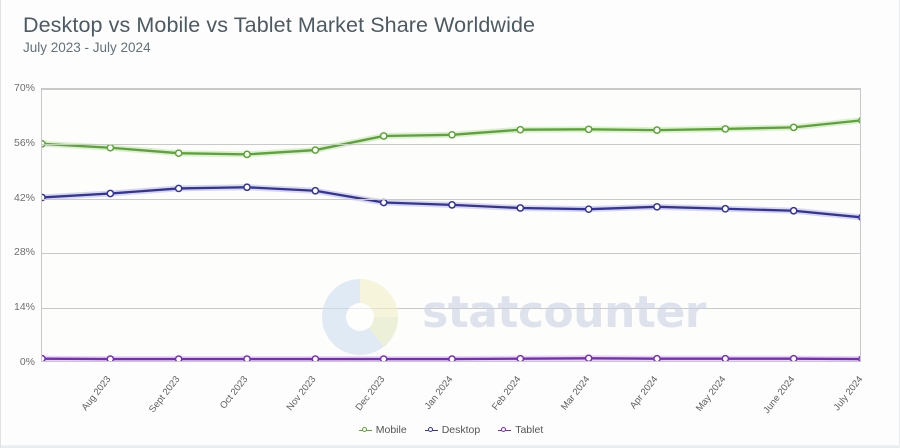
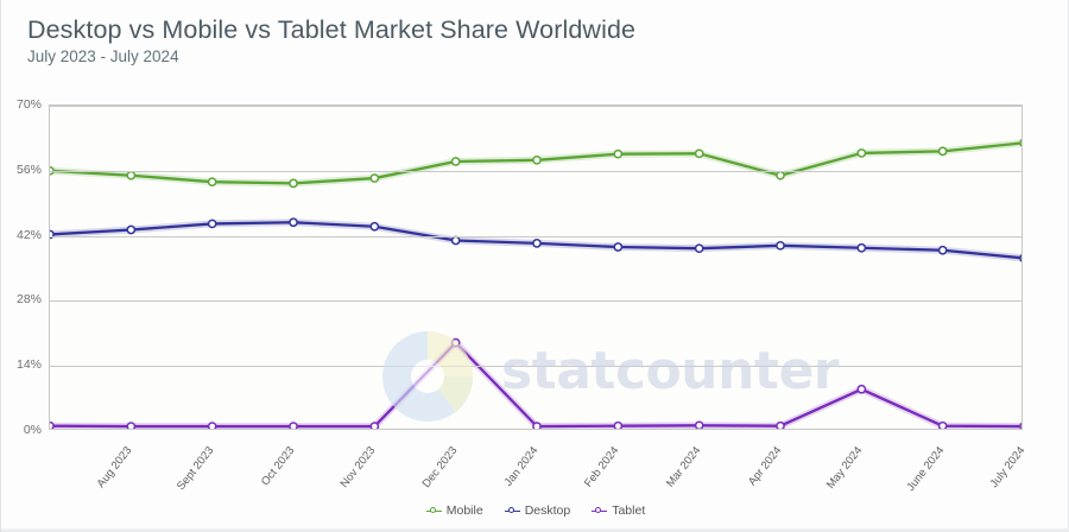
Tablet/Dec 2023: 1% -> 19%
Mobile/Apr 2024: 60% -> 55%
Tablet/May 2024: 1% -> 9%
